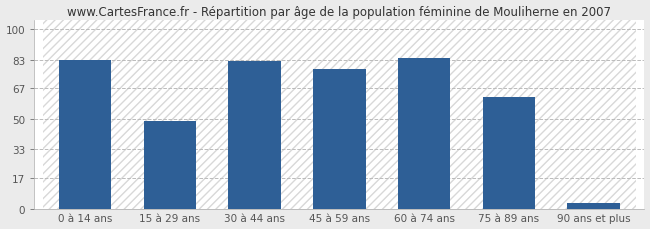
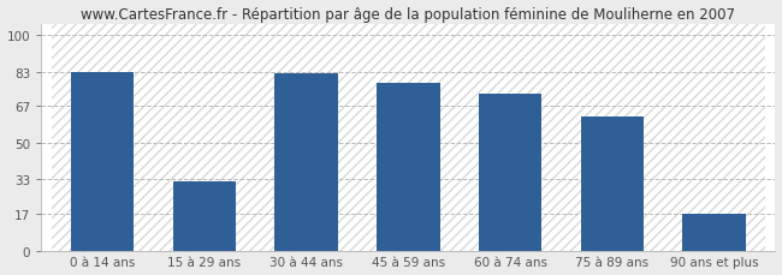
15 à 29 ans: 49 -> 32
60 à 74 ans: 84 -> 73
90 ans et plus: 3 -> 17
